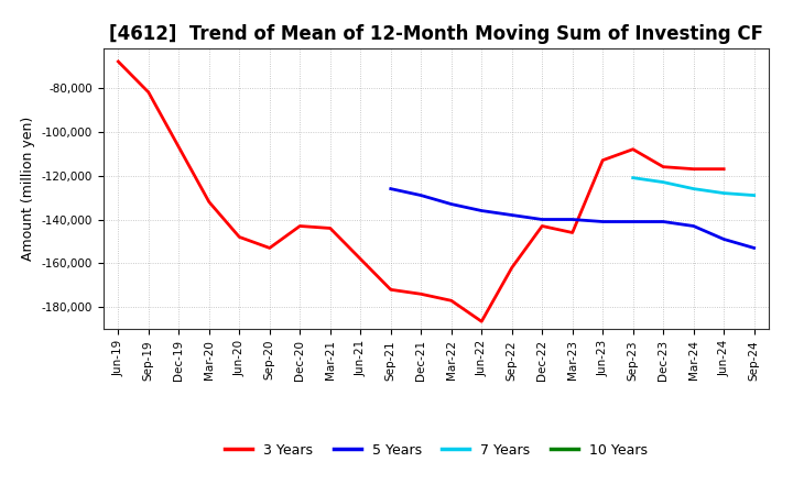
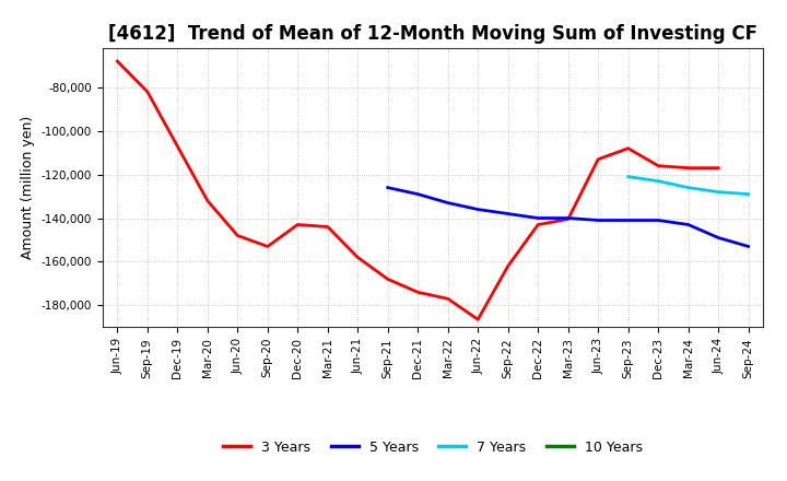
3 Years/Sep-21: -172,000 -> -168,000
3 Years/Mar-23: -146,000 -> -140,000
